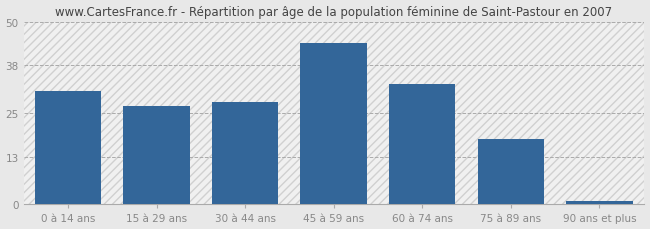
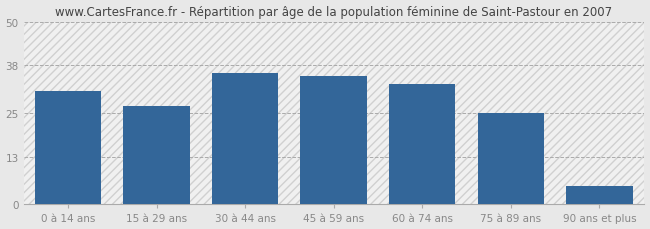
30 à 44 ans: 28 -> 36
45 à 59 ans: 44 -> 35
75 à 89 ans: 18 -> 25
90 ans et plus: 1 -> 5
